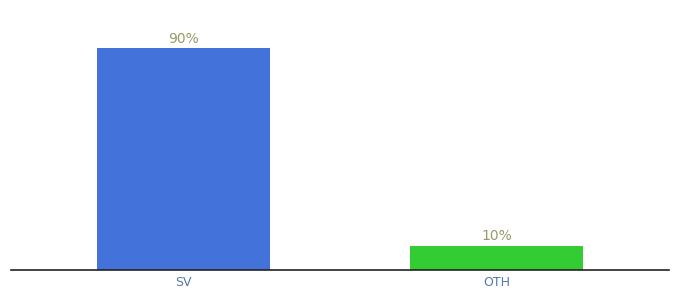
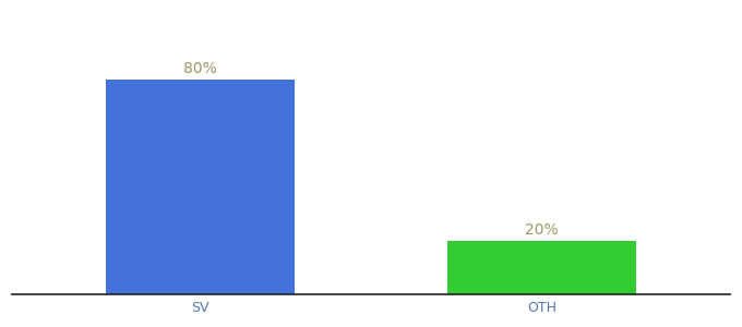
SV: 90% -> 80%
OTH: 10% -> 20%
